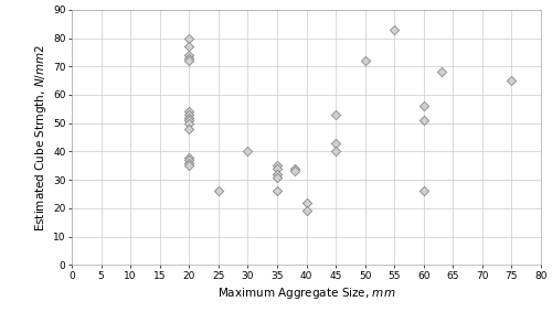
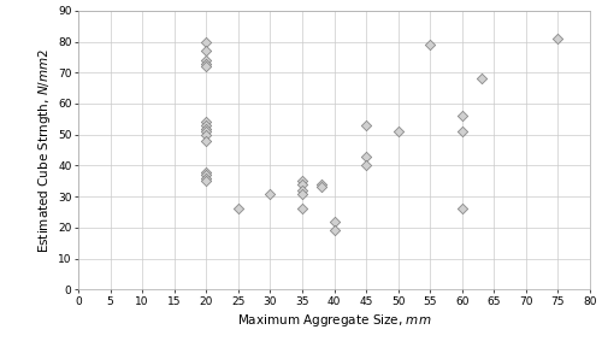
30: 40 -> 31
50: 72 -> 51
55: 83 -> 79
75: 65 -> 81
